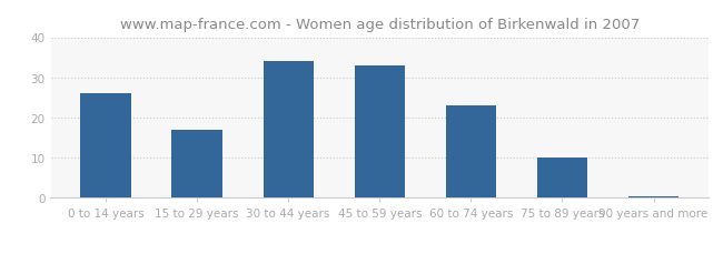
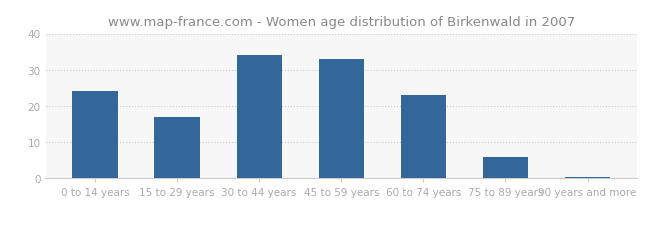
0 to 14 years: 26.0 -> 24.0
75 to 89 years: 10.0 -> 6.0
